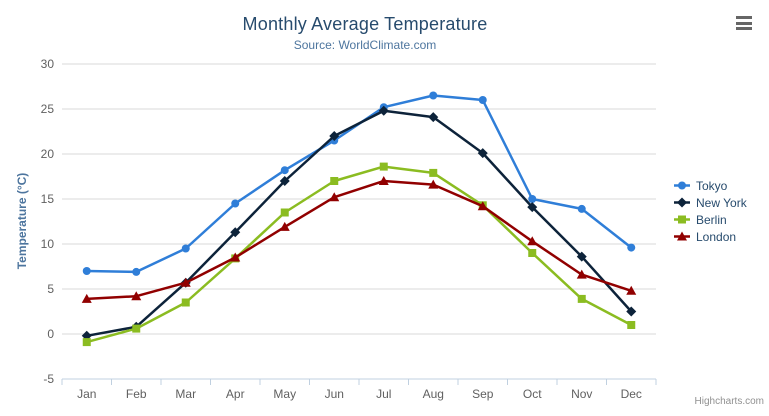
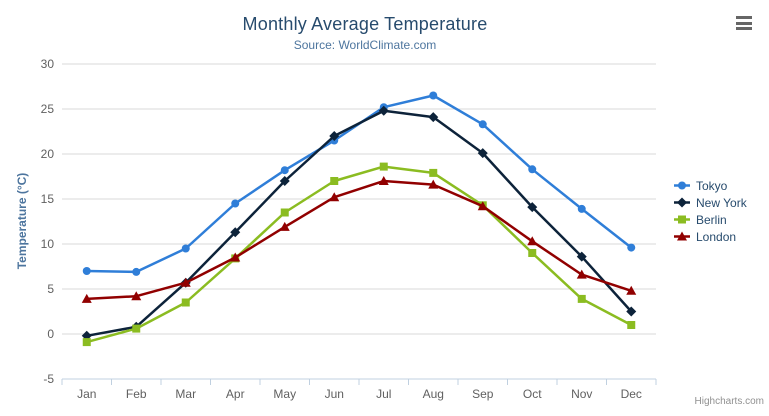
Tokyo/Sep: 26 -> 23
Tokyo/Oct: 15 -> 18
